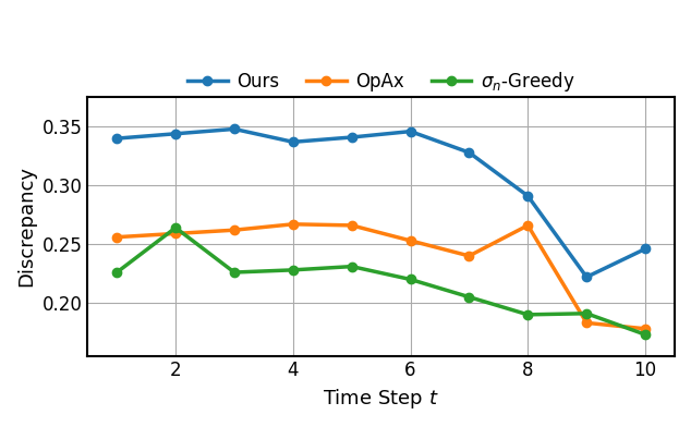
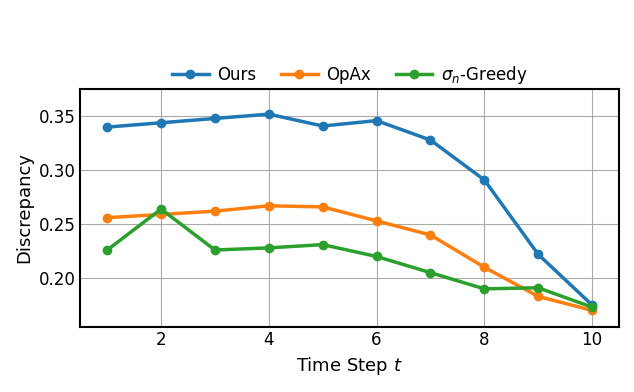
Ours/4: 0.337 -> 0.352
OpAx/8: 0.266 -> 0.210
Ours/10: 0.246 -> 0.175
OpAx/10: 0.178 -> 0.170
